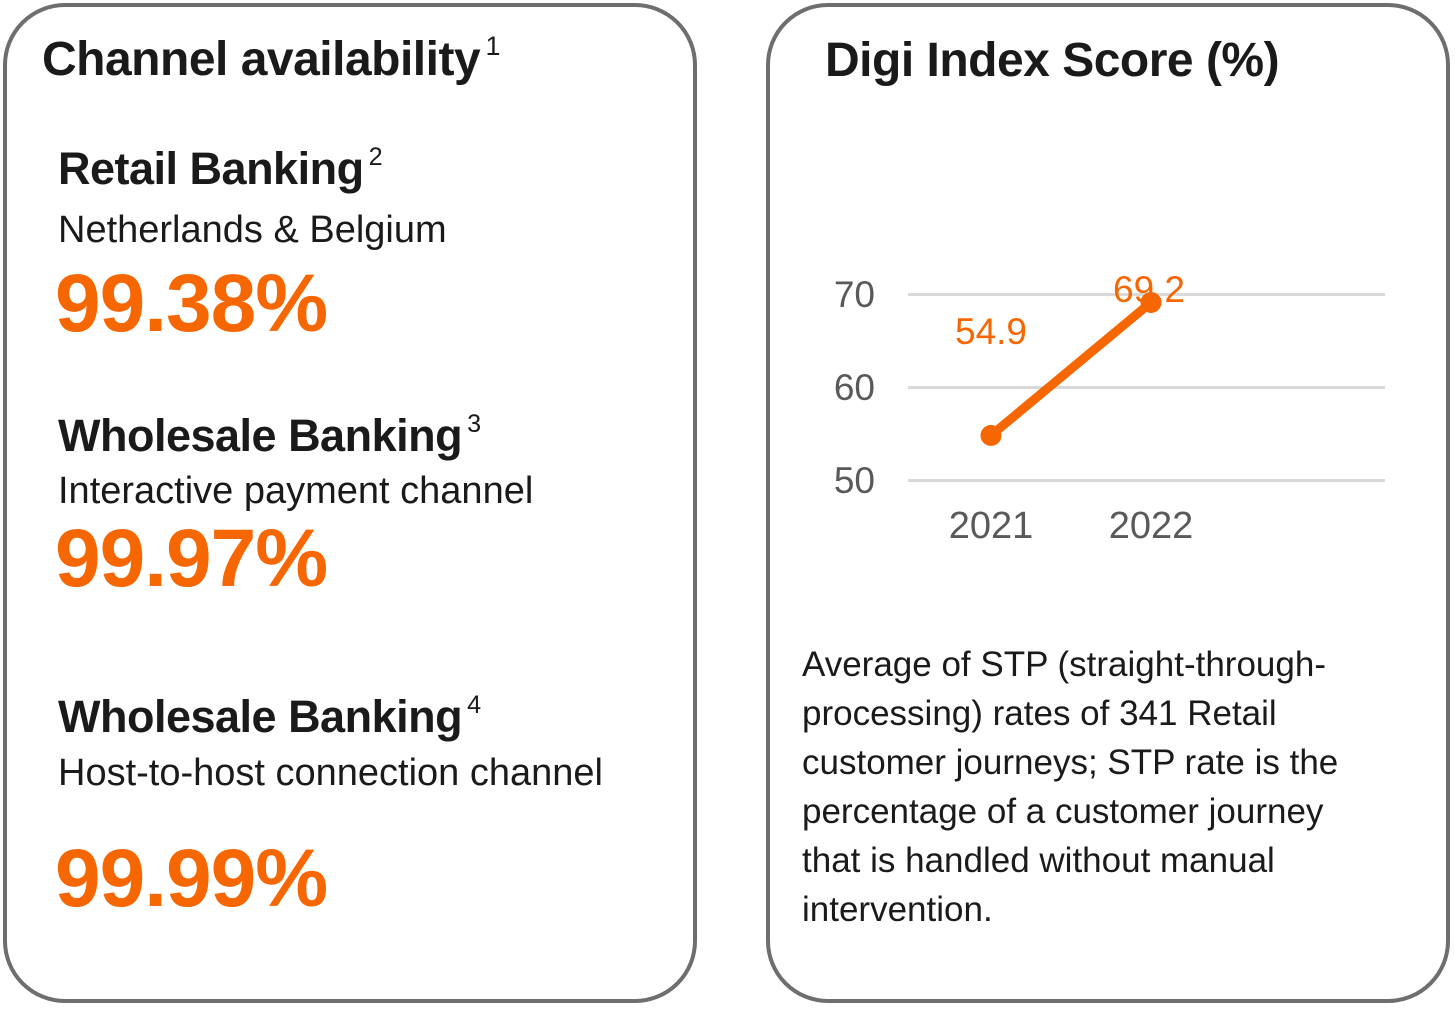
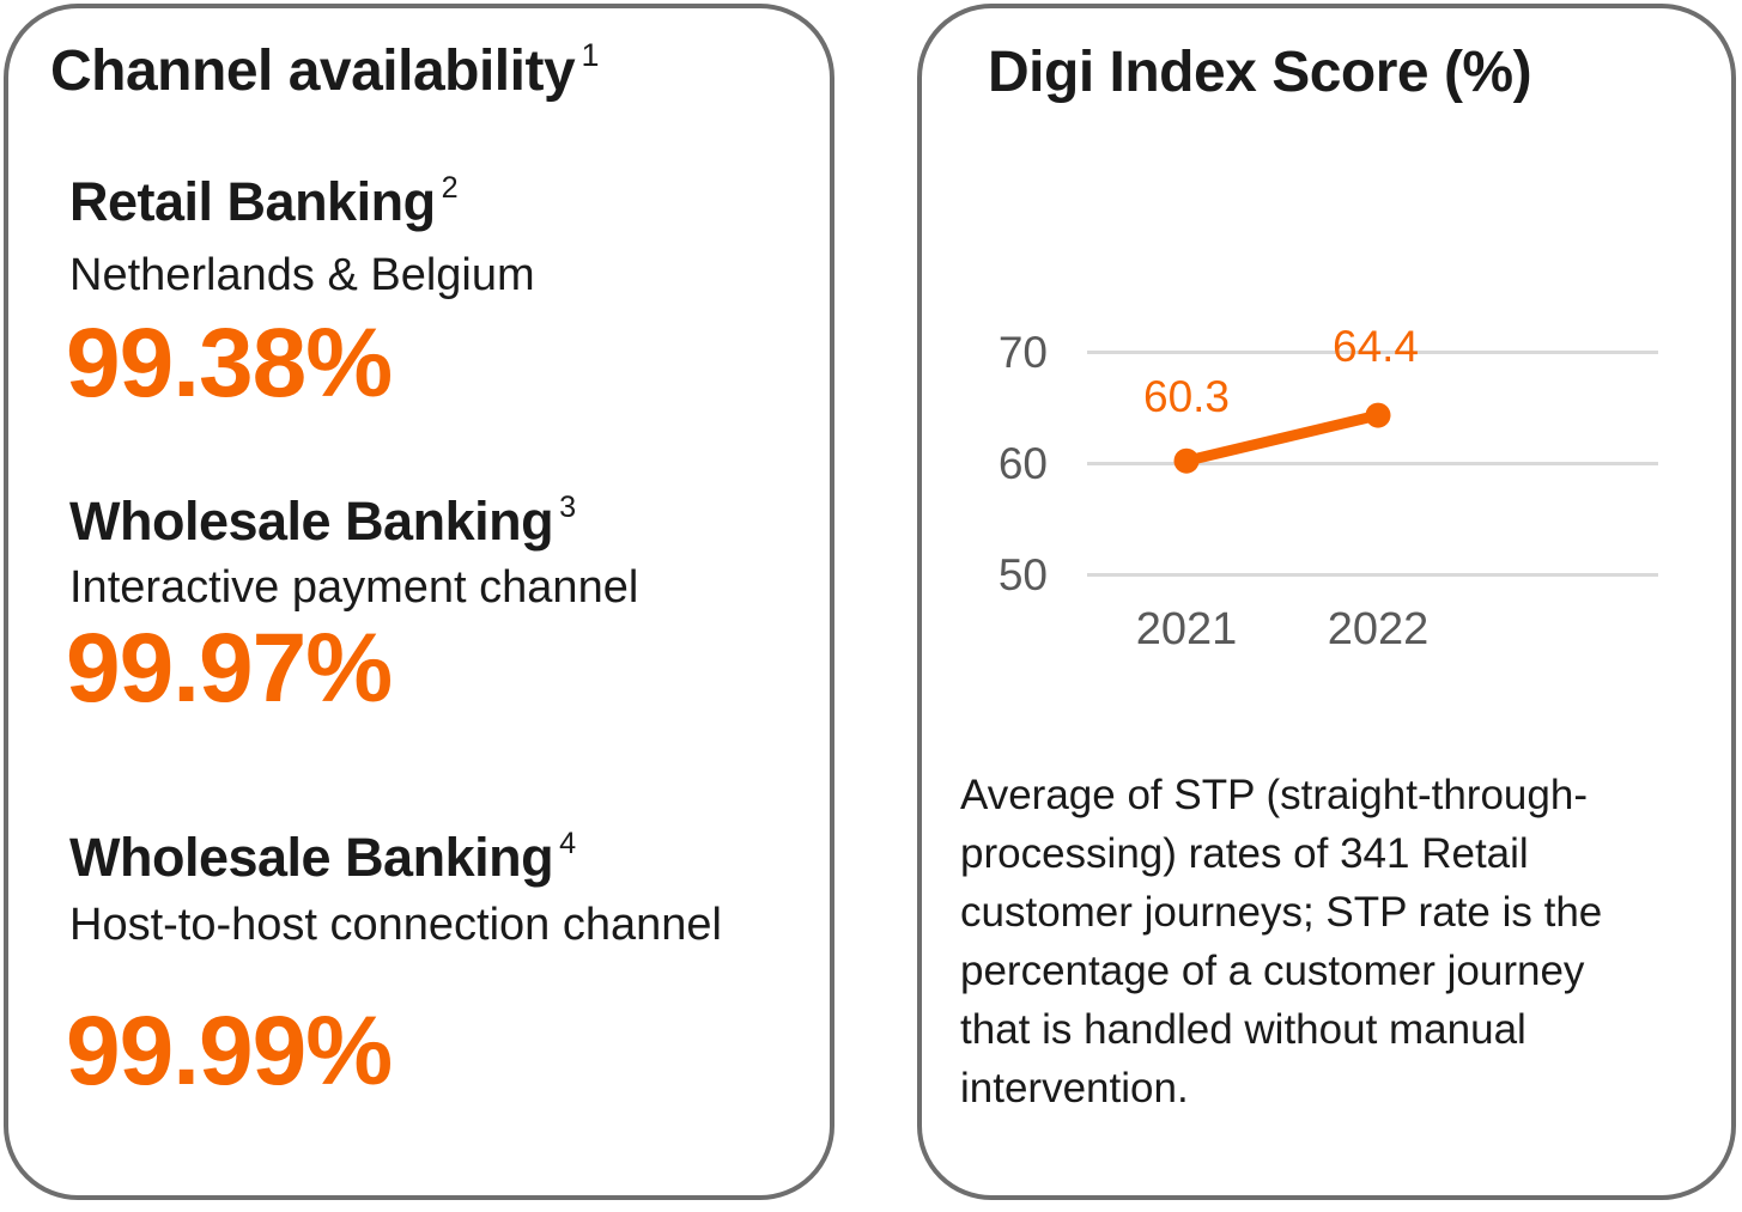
2021: 54.9 -> 60.3
2022: 69.2 -> 64.4
